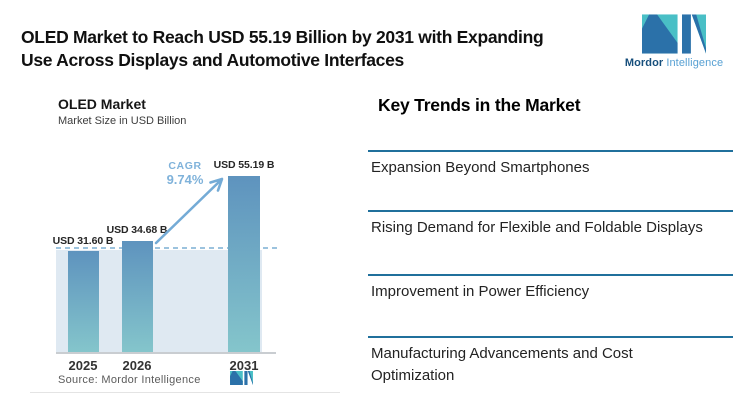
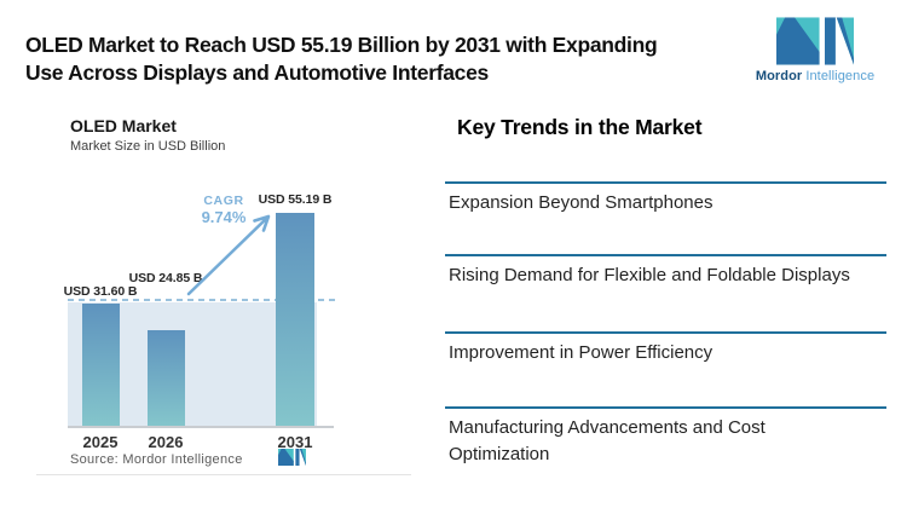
2026: 34.68 -> 24.85
